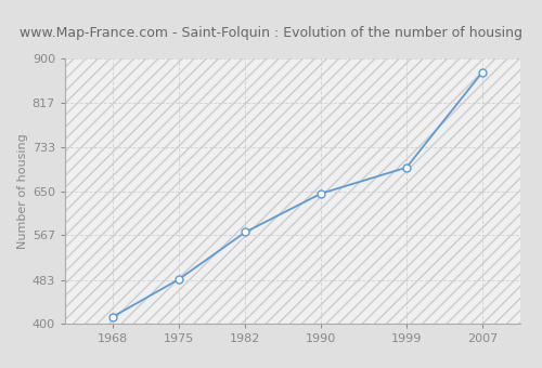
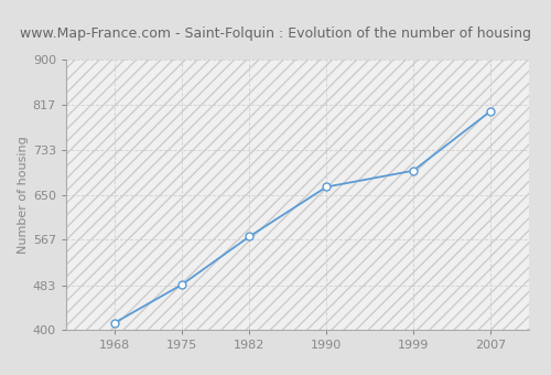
1990: 646 -> 665
2007: 875 -> 805
